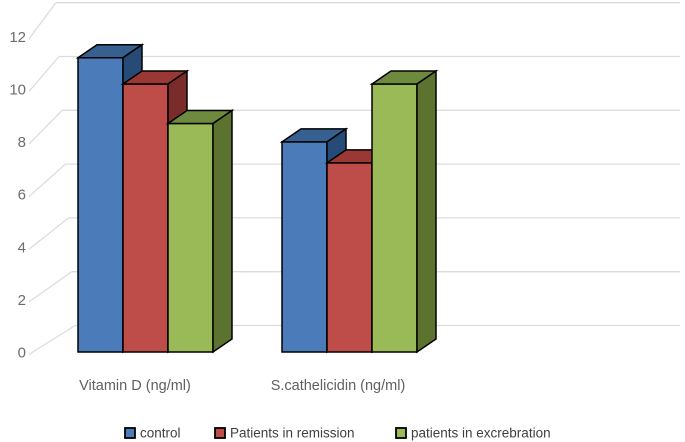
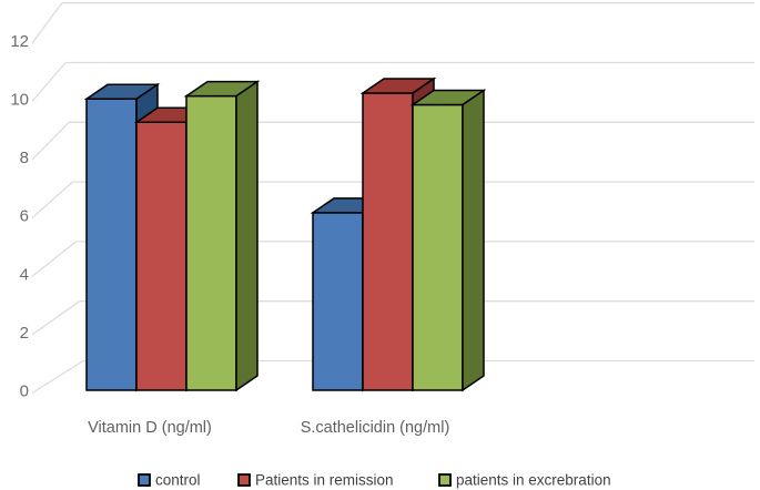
control/Vitamin D (ng/ml): 11.0 -> 9.8
Patients in remission/Vitamin D (ng/ml): 10 -> 9
patients in excrebration/Vitamin D (ng/ml): 8.5 -> 9.9
control/S.cathelicidin (ng/ml): 7.8 -> 5.9
Patients in remission/S.cathelicidin (ng/ml): 7 -> 10
patients in excrebration/S.cathelicidin (ng/ml): 10.0 -> 9.6
